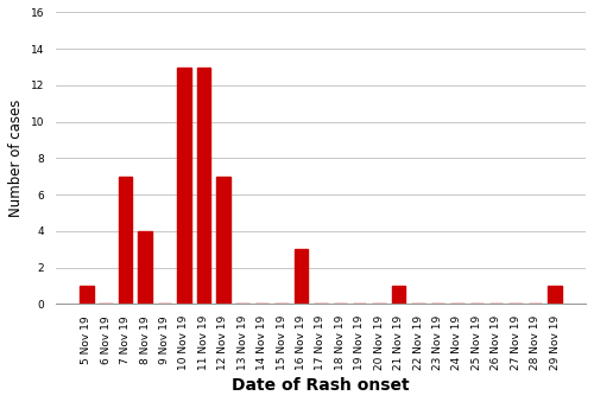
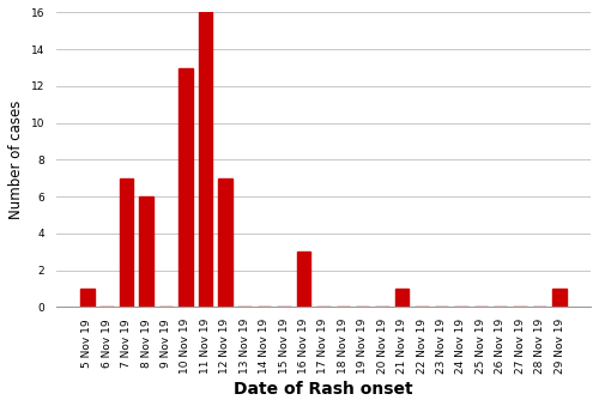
8 Nov 19: 4 -> 6
11 Nov 19: 13 -> 16
